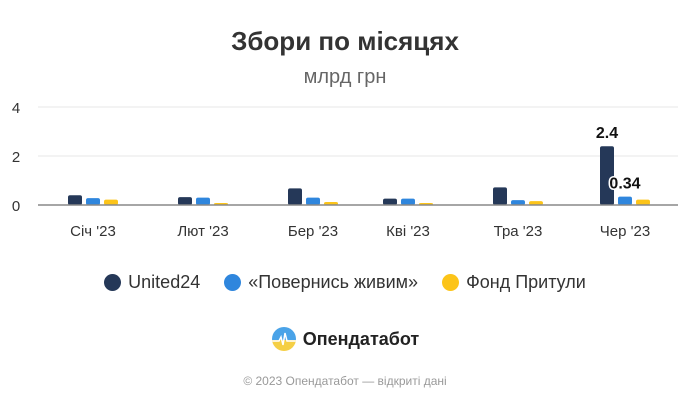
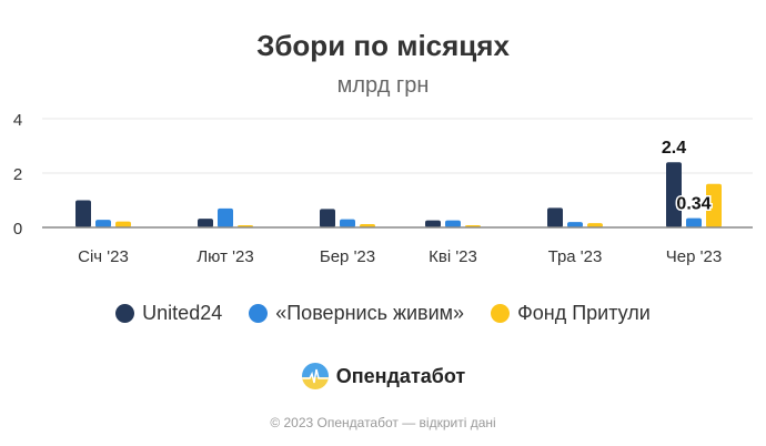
United24/Січ '23: 0.4 -> 1.0
«Повернись живим»/Лют '23: 0.3 -> 0.7
Фонд Притули/Чер '23: 0.2 -> 1.6
